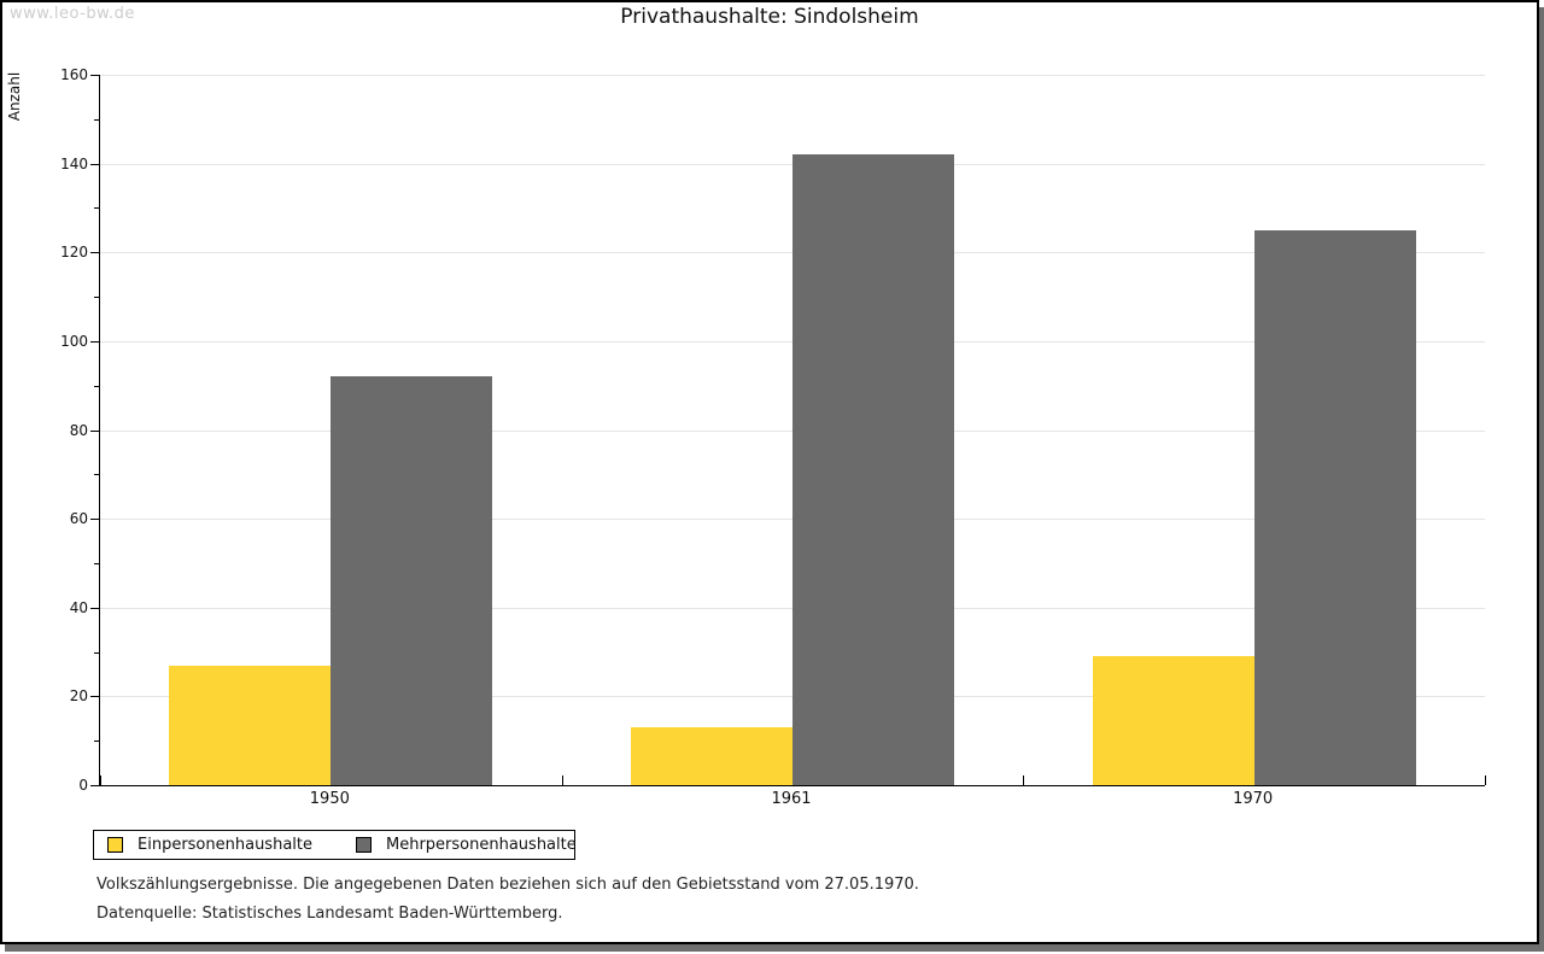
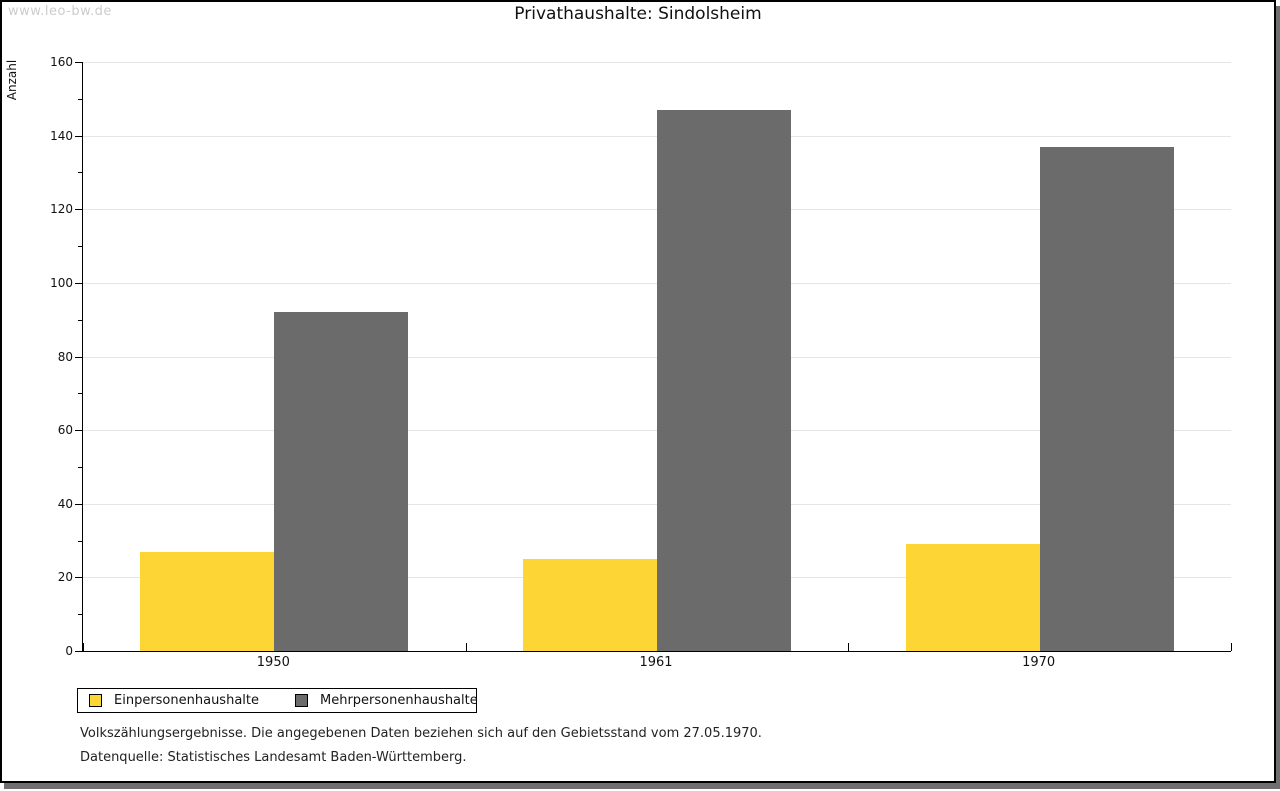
Einpersonenhaushalte/1961: 13 -> 25
Mehrpersonenhaushalte/1961: 142 -> 147
Mehrpersonenhaushalte/1970: 125 -> 137
